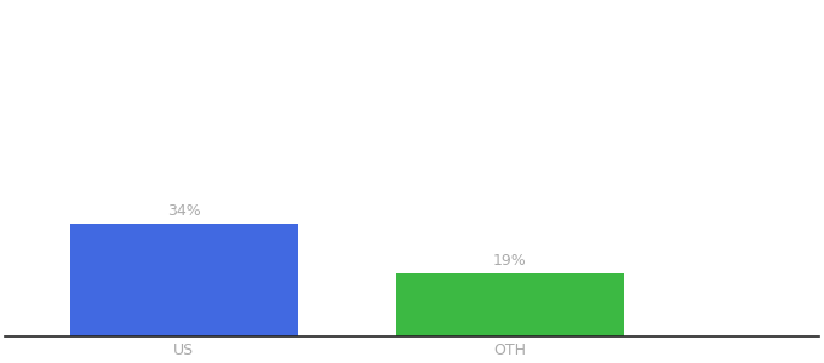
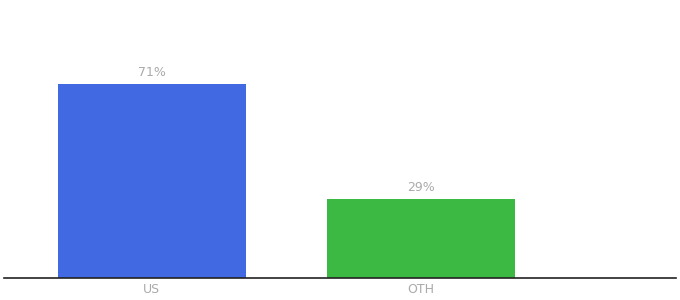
US: 34% -> 71%
OTH: 19% -> 29%
